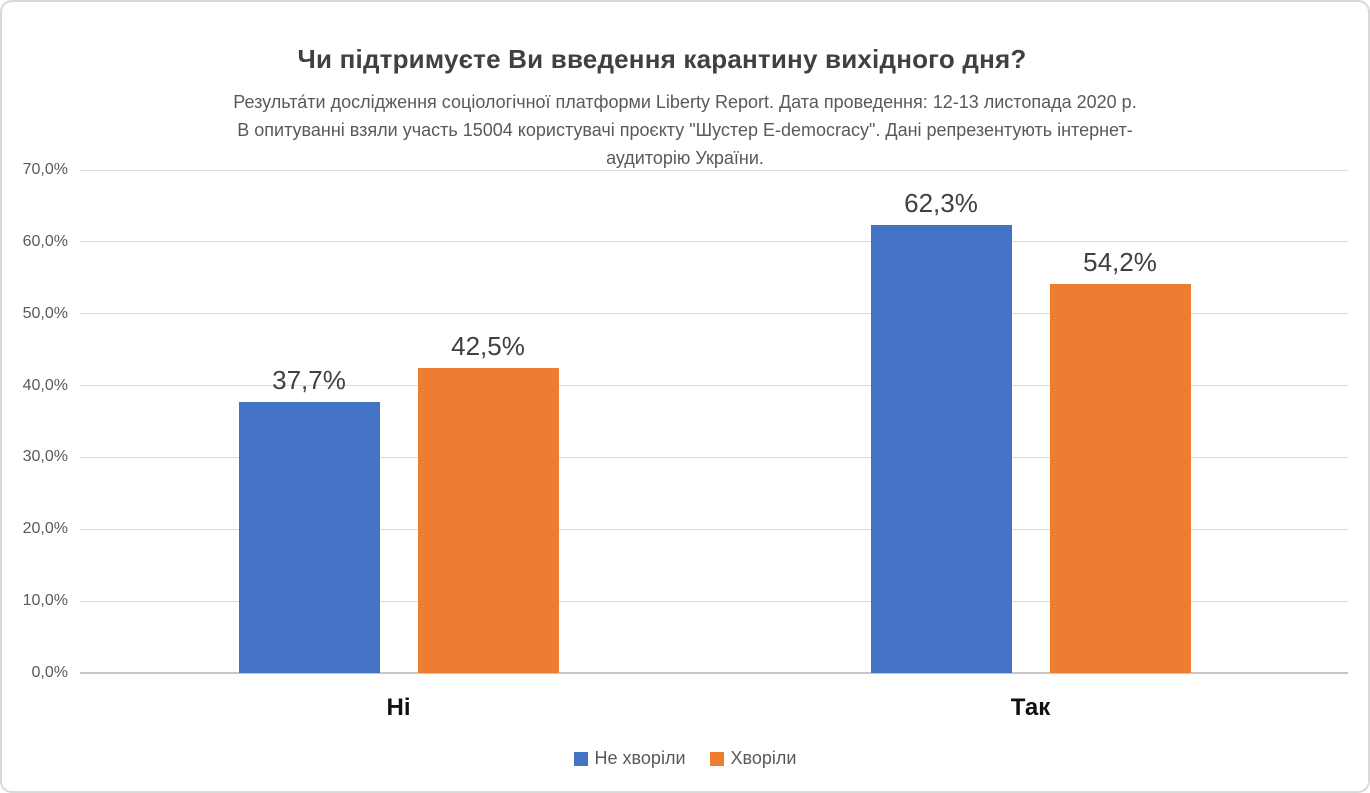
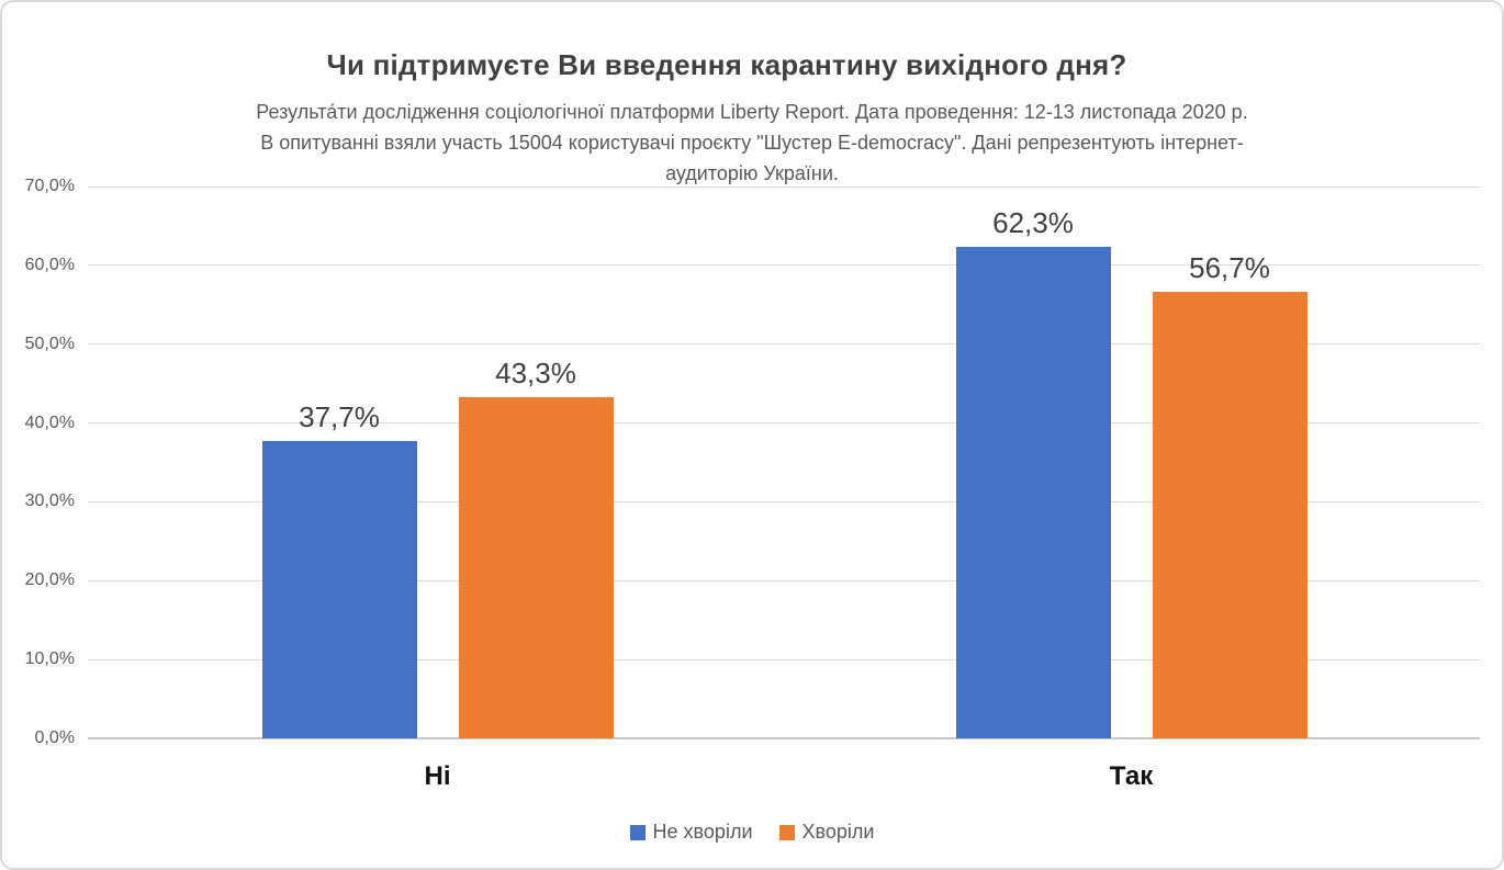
Хворіли/Ні: 42,5% -> 43,3%
Хворіли/Так: 54,2% -> 56,7%
